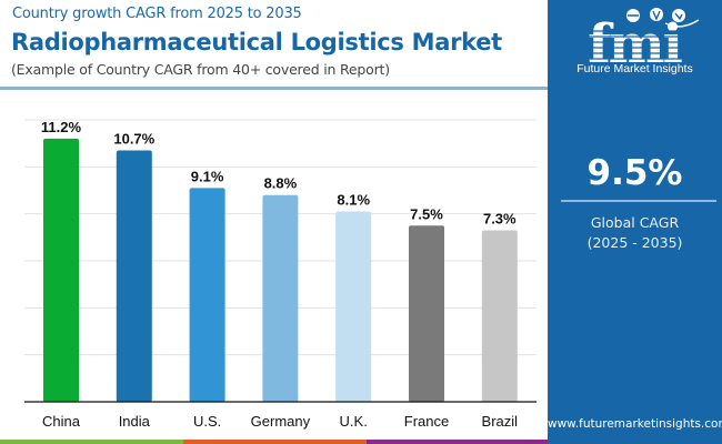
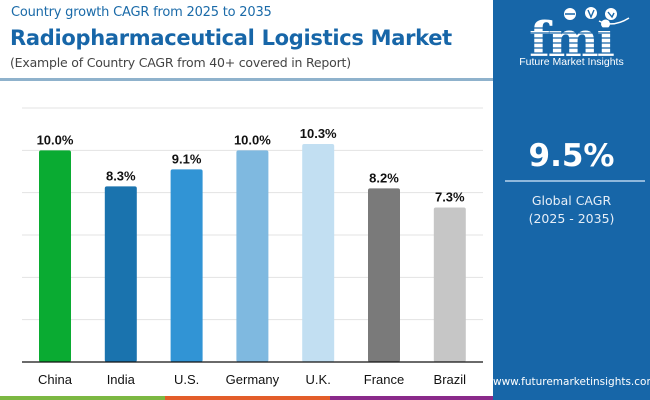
China: 11.2% -> 10.0%
India: 10.7% -> 8.3%
Germany: 8.8% -> 10.0%
U.K.: 8.1% -> 10.3%
France: 7.5% -> 8.2%
